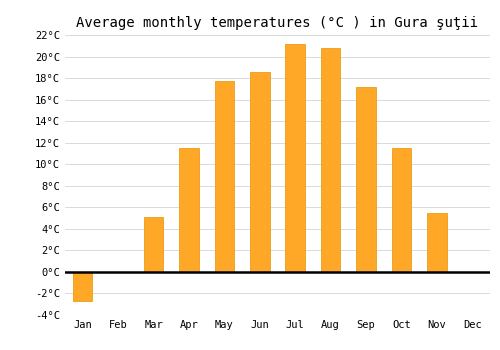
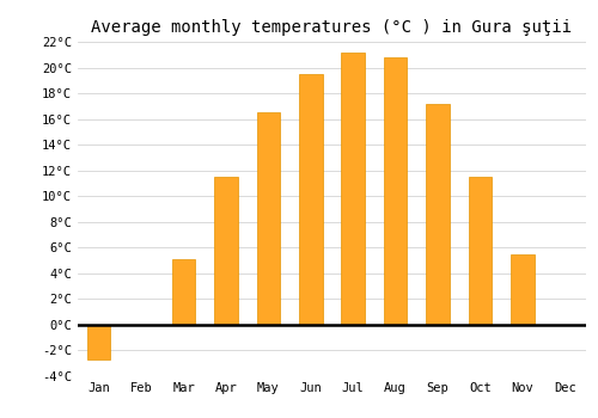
May: 17.7°C -> 16.5°C
Jun: 18.6°C -> 19.5°C
